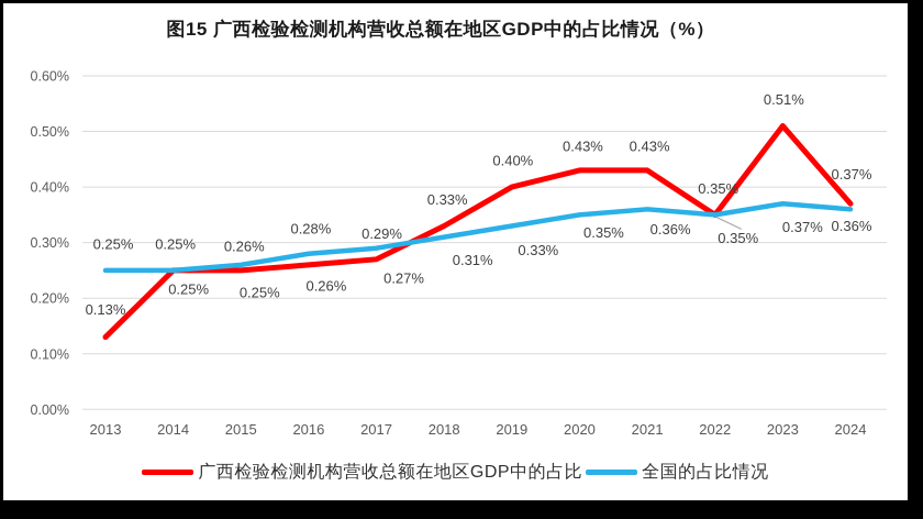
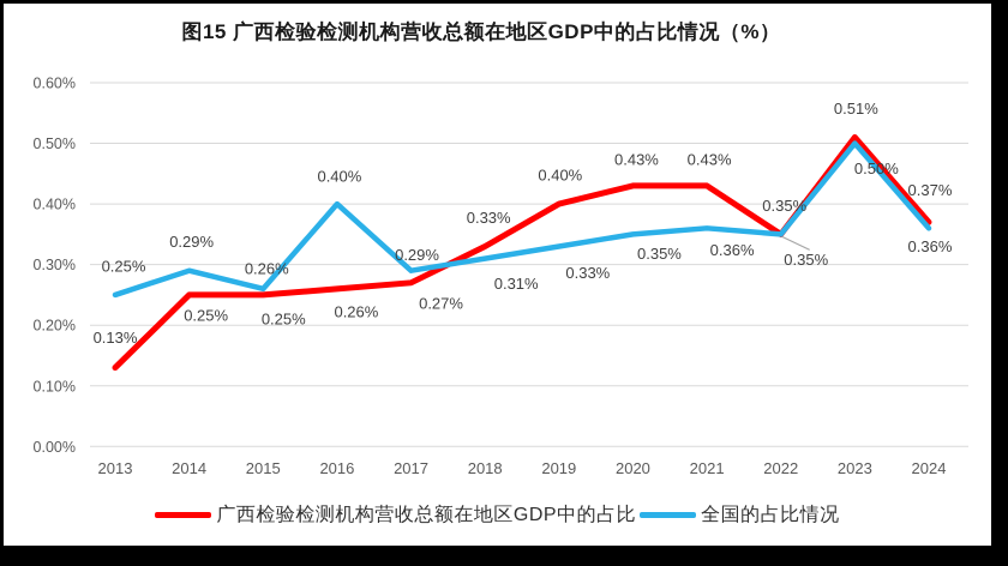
全国的占比情况/2014: 0.25% -> 0.29%
全国的占比情况/2016: 0.28% -> 0.40%
全国的占比情况/2023: 0.37% -> 0.50%
